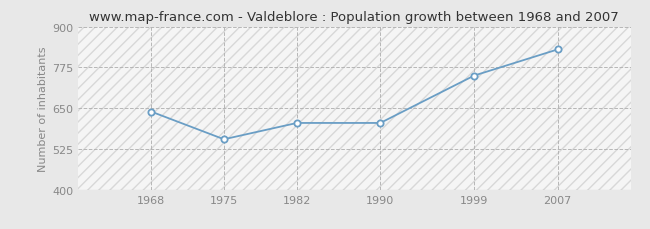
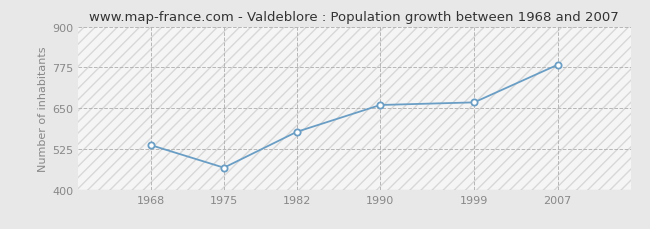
1968: 640 -> 537
1975: 555 -> 468
1982: 605 -> 578
1990: 605 -> 660
1999: 750 -> 668
2007: 830 -> 783
